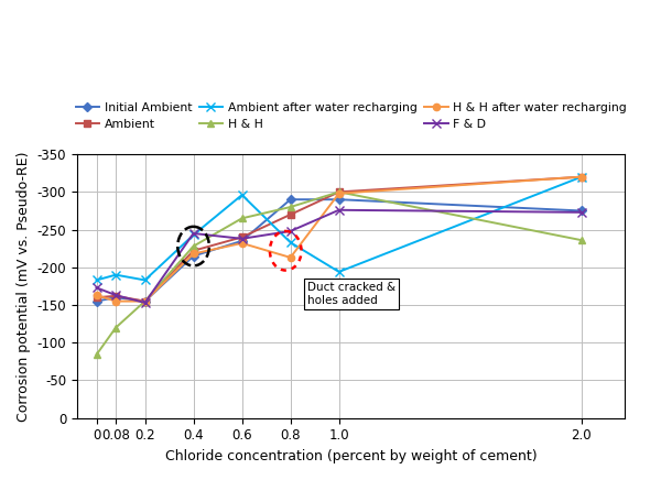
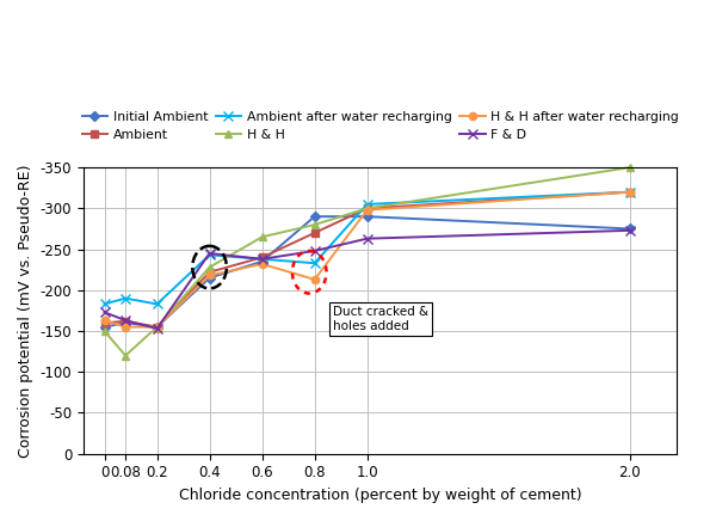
H & H/0: -84 -> -150
Ambient after water recharging/0.6: -296 -> -238
Ambient after water recharging/1.0: -194 -> -305
F & D/1.0: -276 -> -263
H & H/2.0: -236 -> -350
